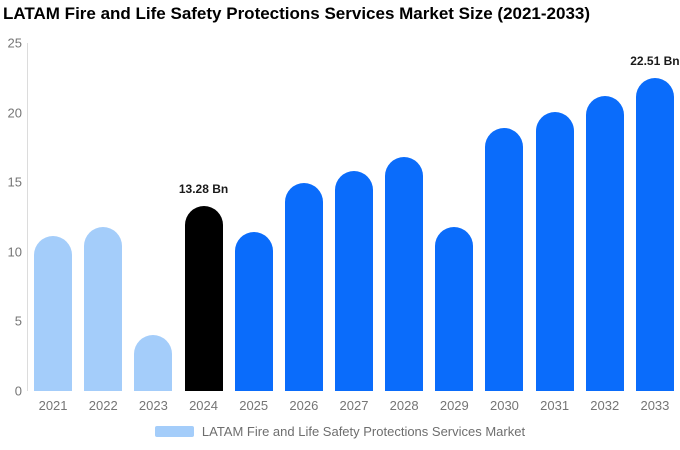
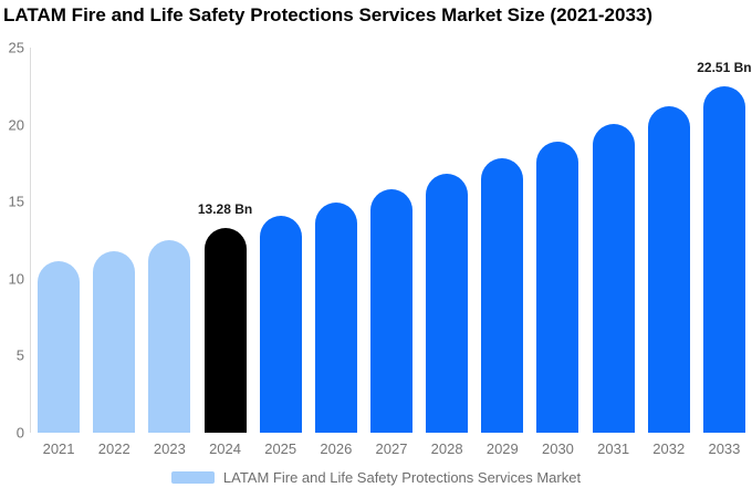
2023: 4.0 -> 12.5
2025: 11.4 -> 14.1
2029: 11.8 -> 17.8
